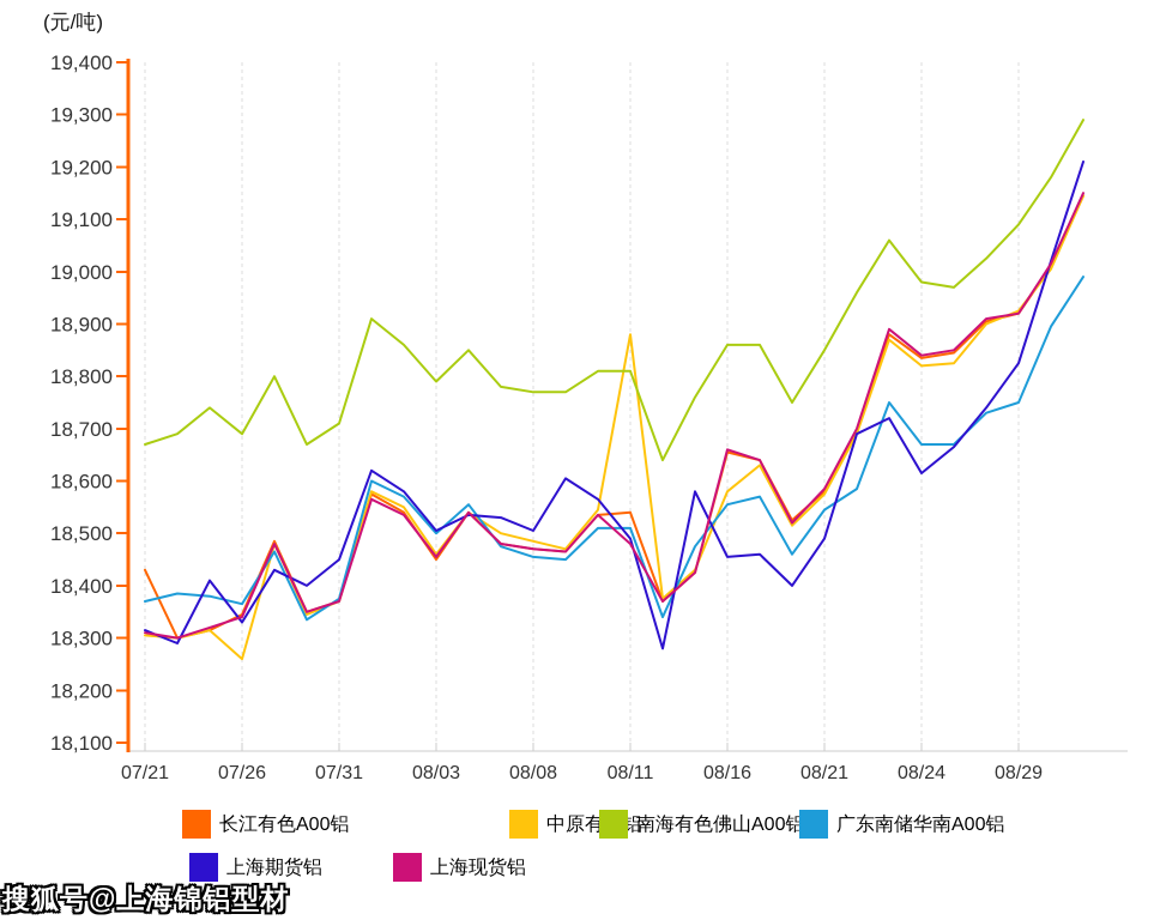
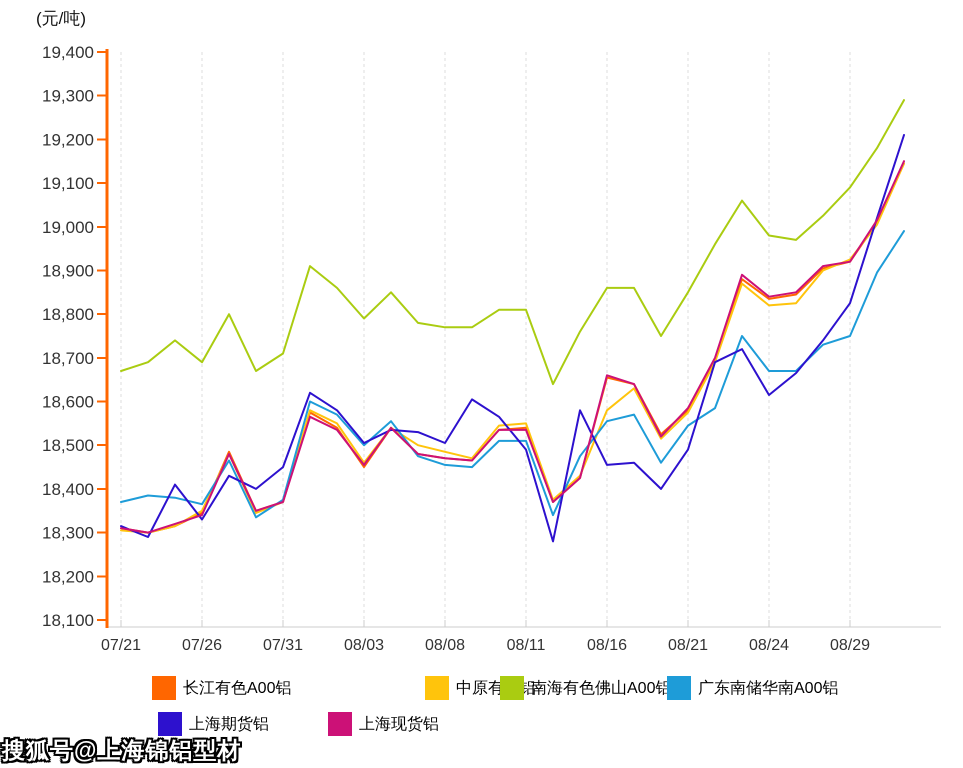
长江有色A00铝/07/21: 18430 -> 18310
中原有色铝/07/26: 18260 -> 18350
中原有色铝/08/11: 18880 -> 18550
上海现货铝/08/11: 18480 -> 18540
